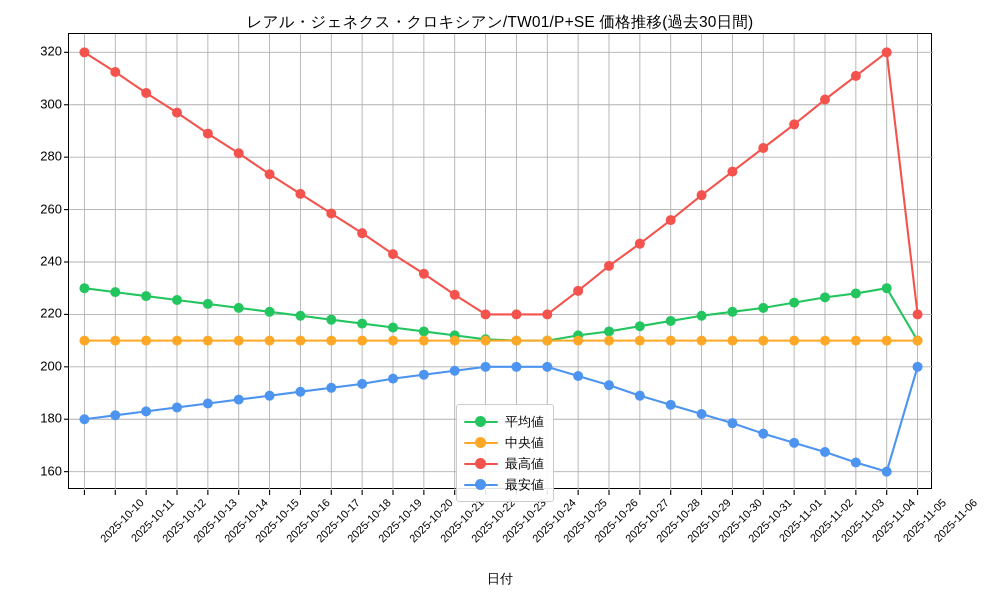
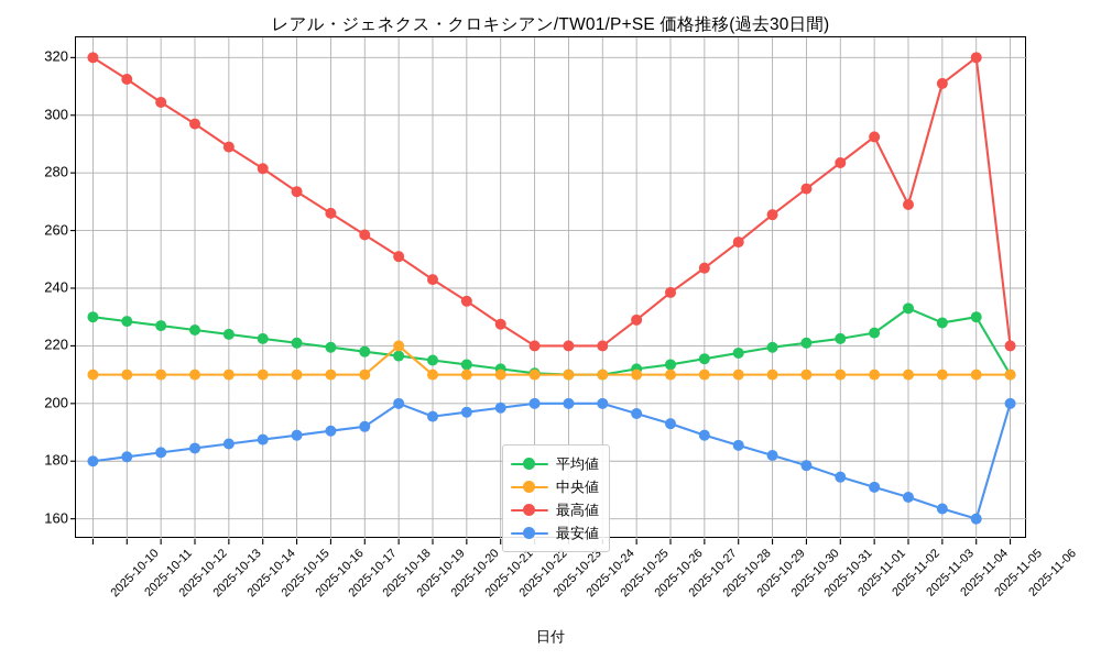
中央値/2025-10-19: 210 -> 220
最安値/2025-10-19: 194 -> 200
平均値/2025-11-03: 226 -> 233
最高値/2025-11-03: 302 -> 269
